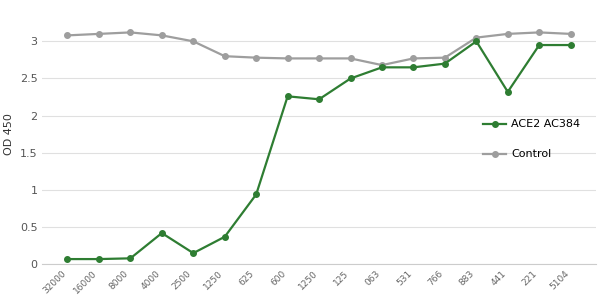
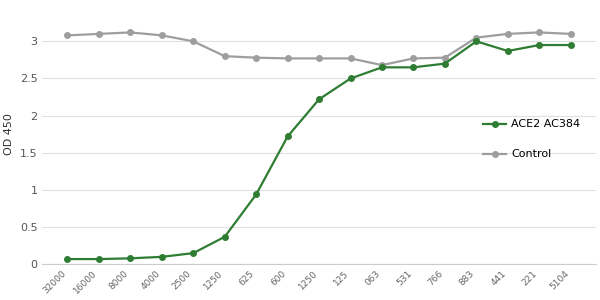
ACE2 AC384/4000: 0.42 -> 0.10
ACE2 AC384/600: 2.26 -> 1.72
ACE2 AC384/441: 2.32 -> 2.87
